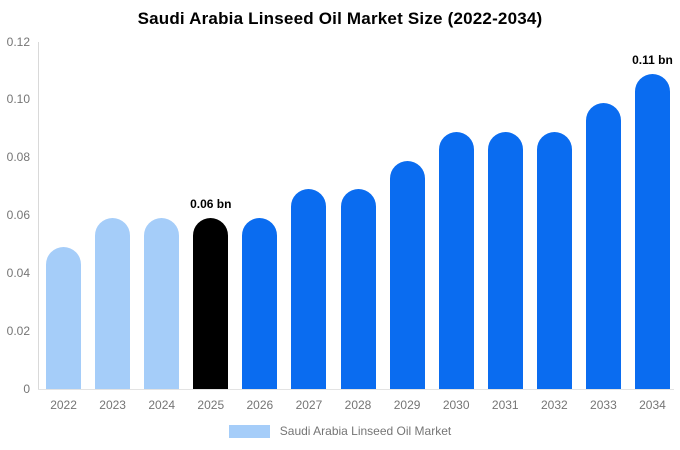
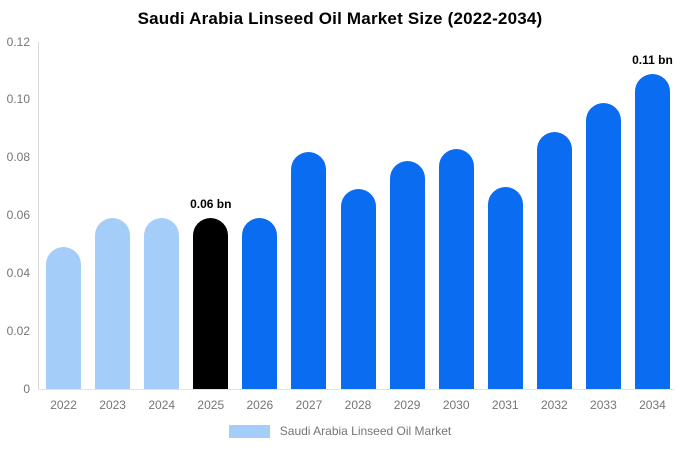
2027: 0.069 -> 0.082
2030: 0.089 -> 0.083
2031: 0.089 -> 0.070
